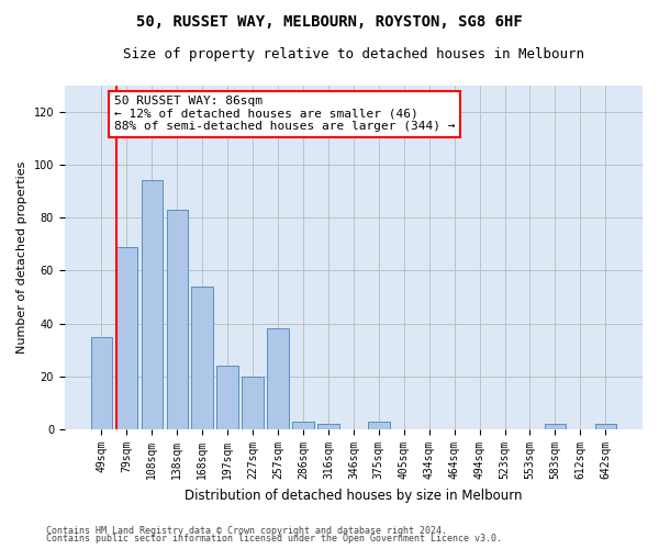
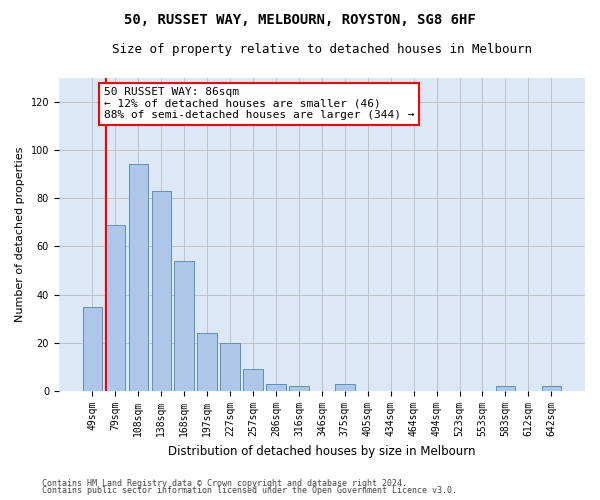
257sqm: 38 -> 9
